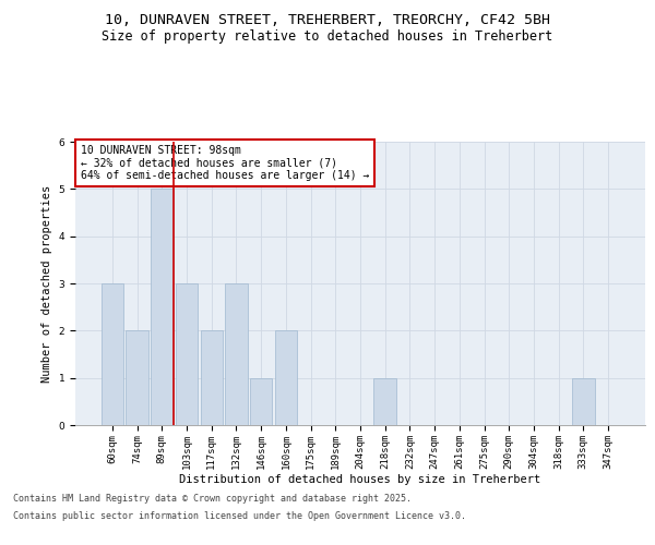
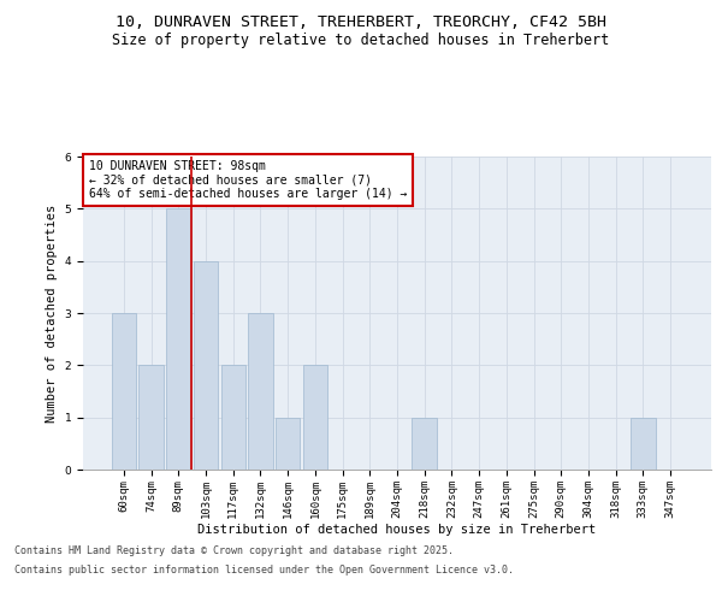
103sqm: 3 -> 4
